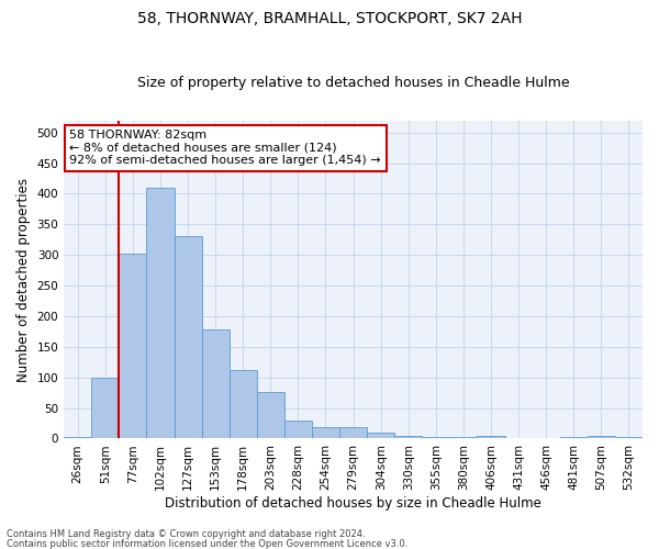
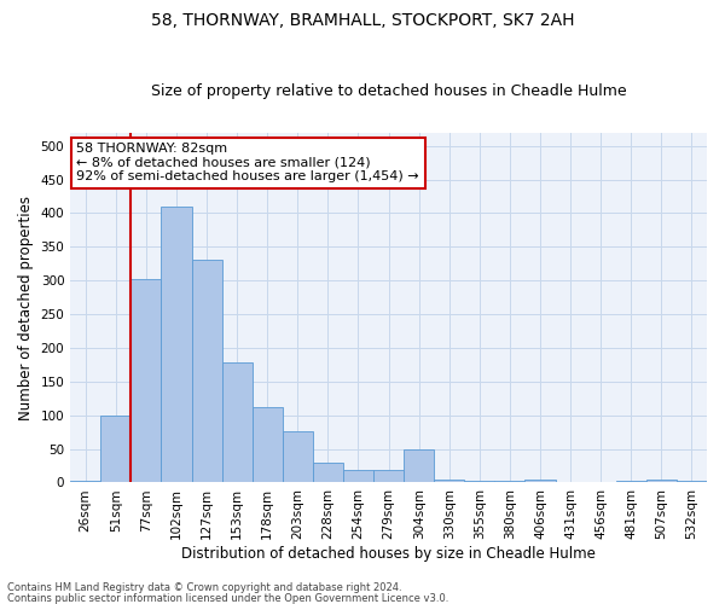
304sqm: 10 -> 50
